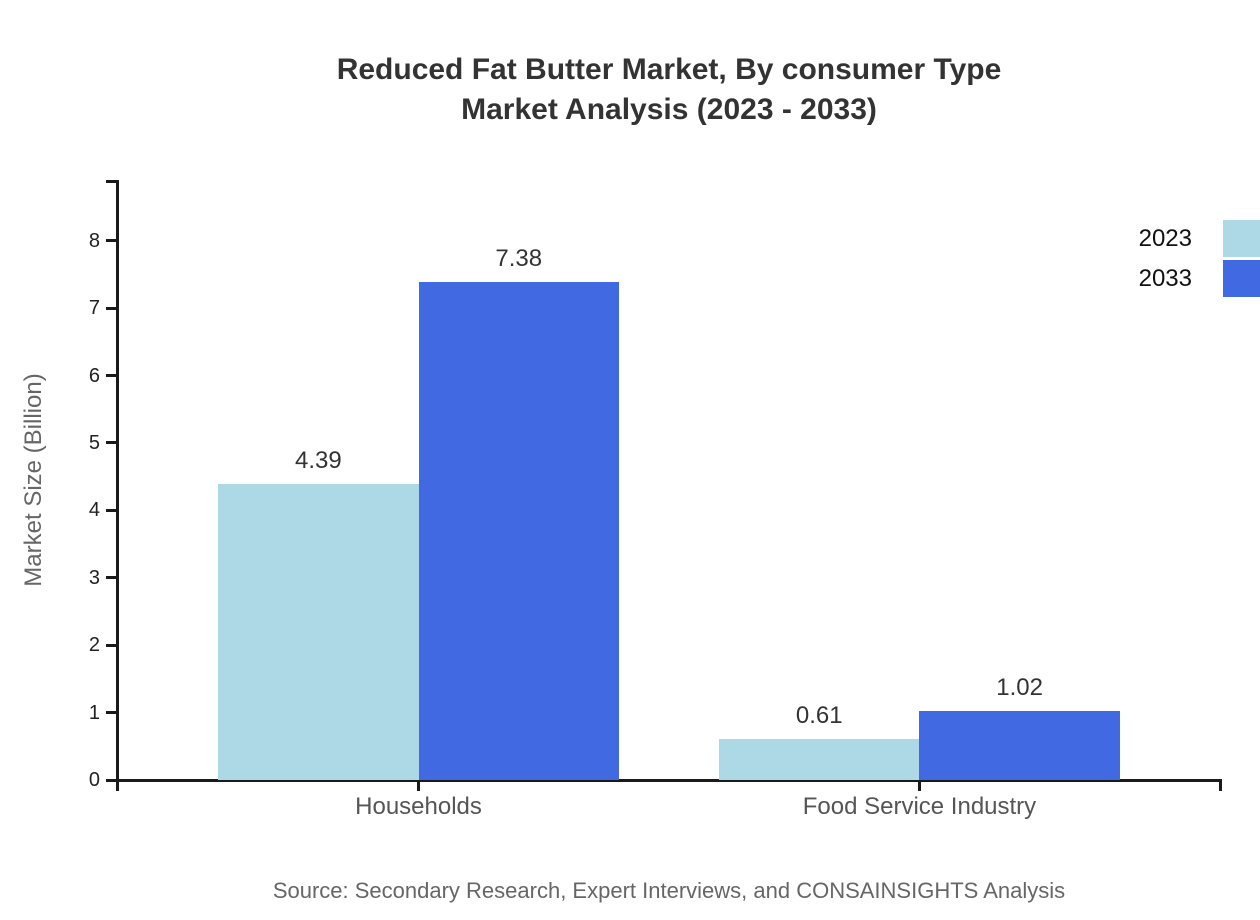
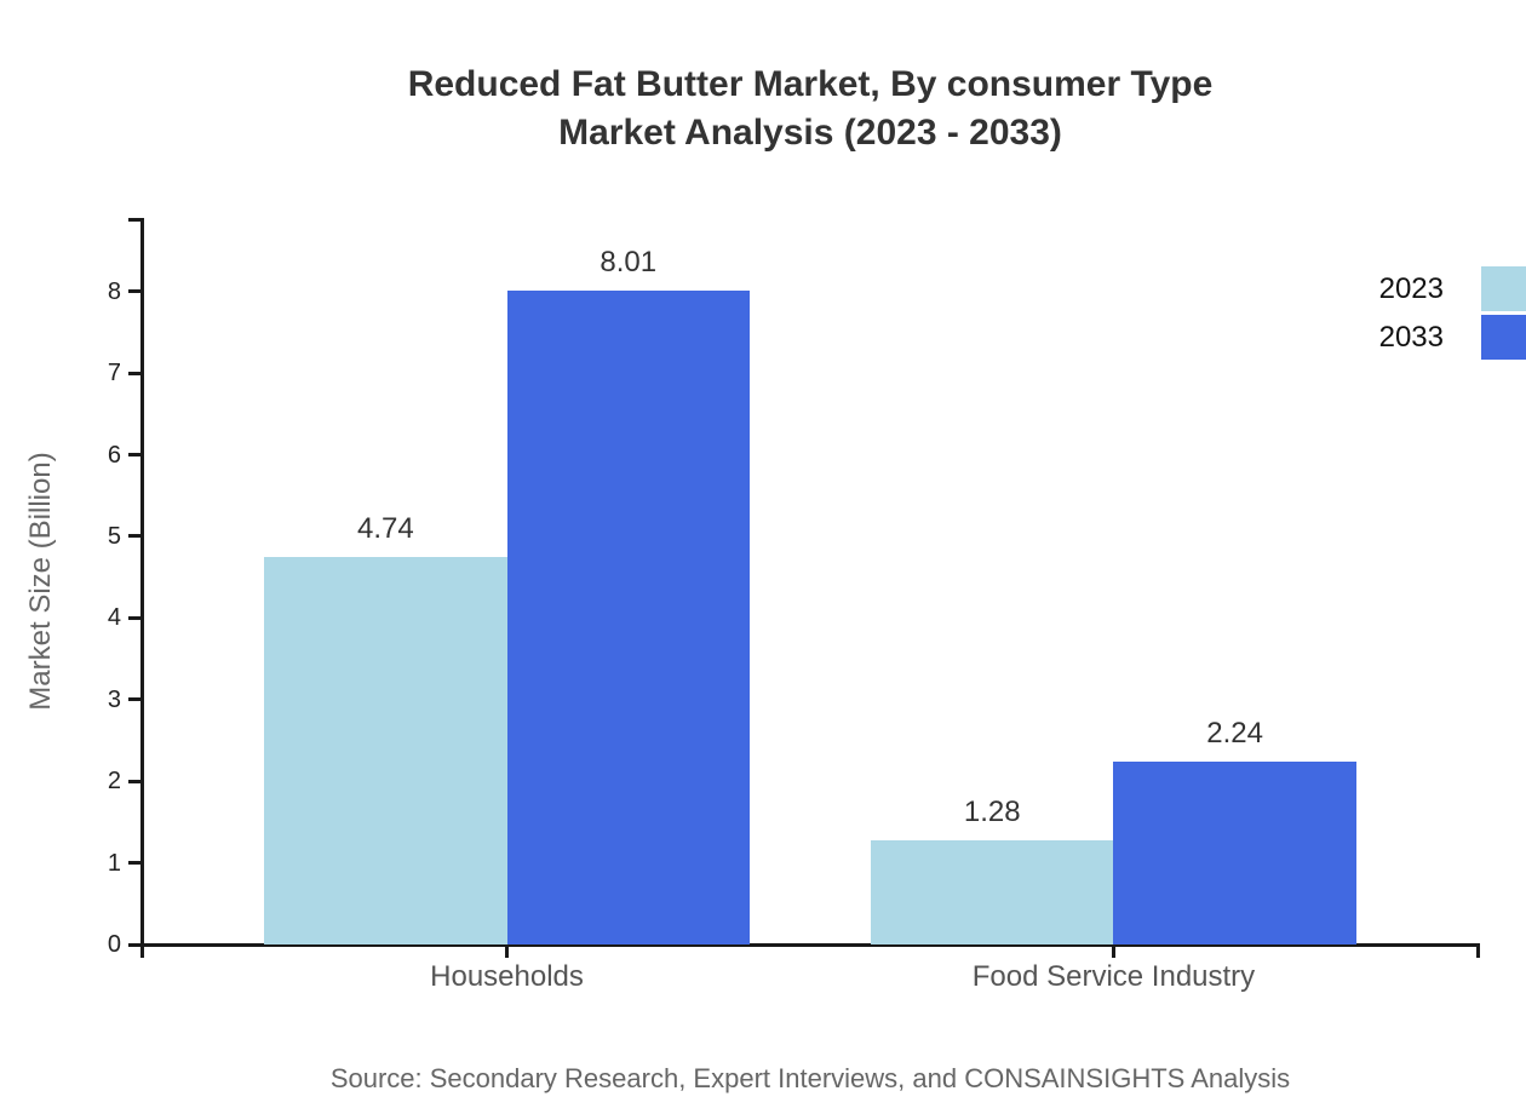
2023/Households: 4.39 -> 4.74
2033/Households: 7.38 -> 8.01
2023/Food Service Industry: 0.61 -> 1.28
2033/Food Service Industry: 1.02 -> 2.24
